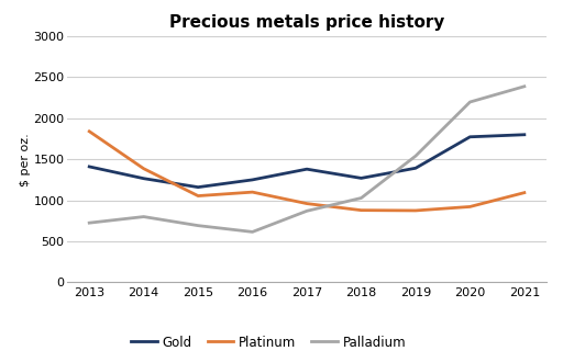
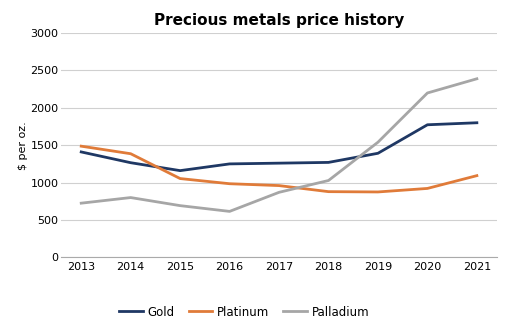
Platinum/2013: 1840 -> 1490
Platinum/2016: 1100 -> 980
Gold/2017: 1380 -> 1260
